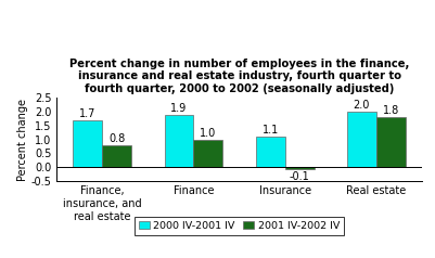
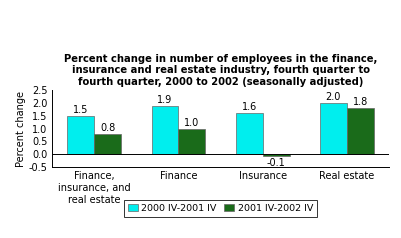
2000 IV-2001 IV/Finance, insurance, and real estate: 1.7 -> 1.5
2000 IV-2001 IV/Insurance: 1.1 -> 1.6
